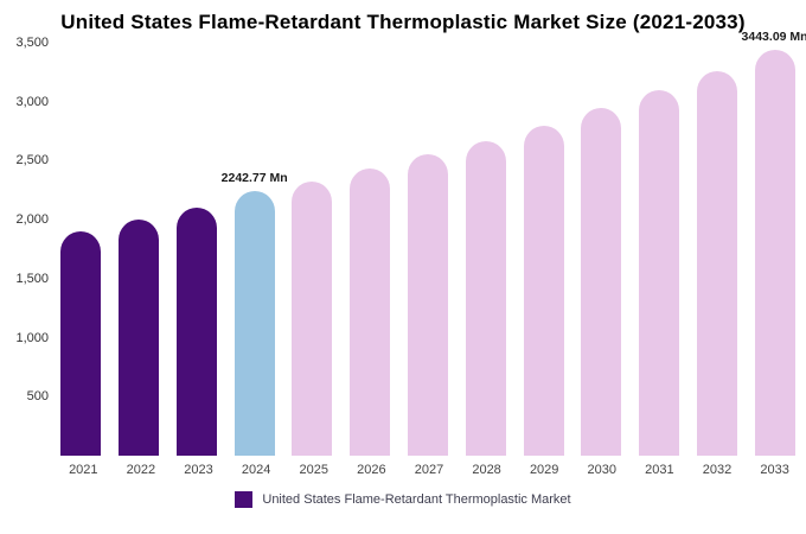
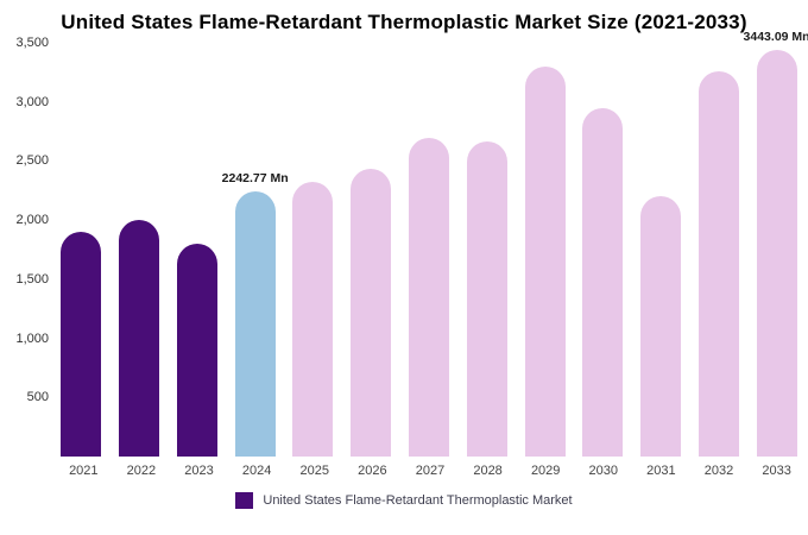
2023: 2100 -> 1800
2027: 2600 -> 2700
2029: 2800 -> 3300
2031: 3100 -> 2200
